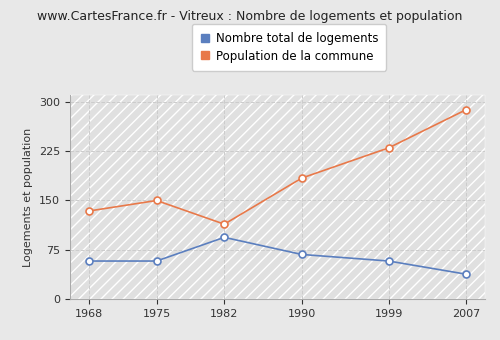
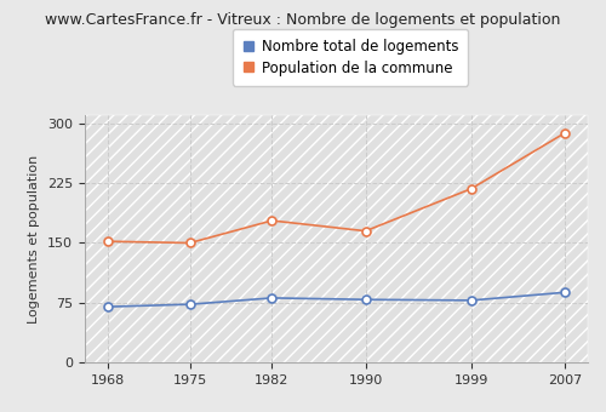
Nombre total de logements/1968: 58 -> 70
Population de la commune/1968: 134 -> 152
Nombre total de logements/1975: 58 -> 73
Nombre total de logements/1982: 94 -> 81
Population de la commune/1982: 114 -> 178
Nombre total de logements/1990: 68 -> 79
Population de la commune/1990: 184 -> 165
Nombre total de logements/1999: 58 -> 78
Population de la commune/1999: 230 -> 218
Nombre total de logements/2007: 38 -> 88
